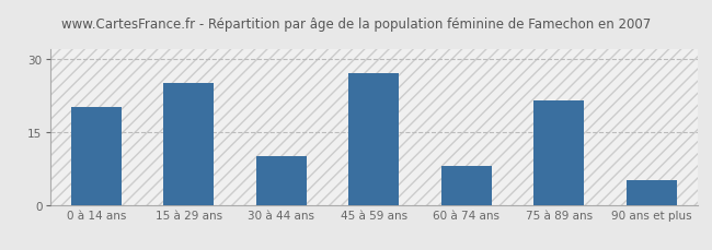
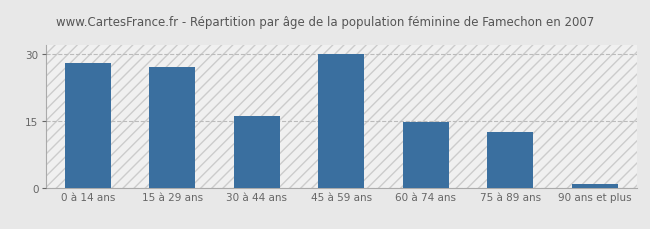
0 à 14 ans: 20.0 -> 28.0
15 à 29 ans: 25.0 -> 27.0
30 à 44 ans: 10.0 -> 16.0
45 à 59 ans: 27.0 -> 30.0
60 à 74 ans: 8.0 -> 14.7
75 à 89 ans: 21.5 -> 12.5
90 ans et plus: 5.0 -> 0.8
